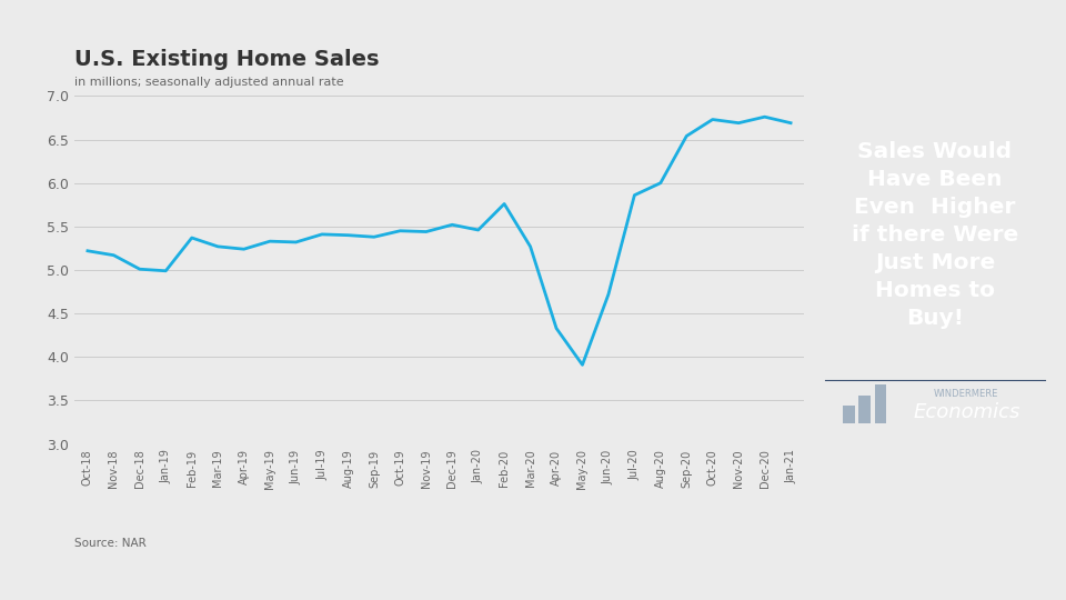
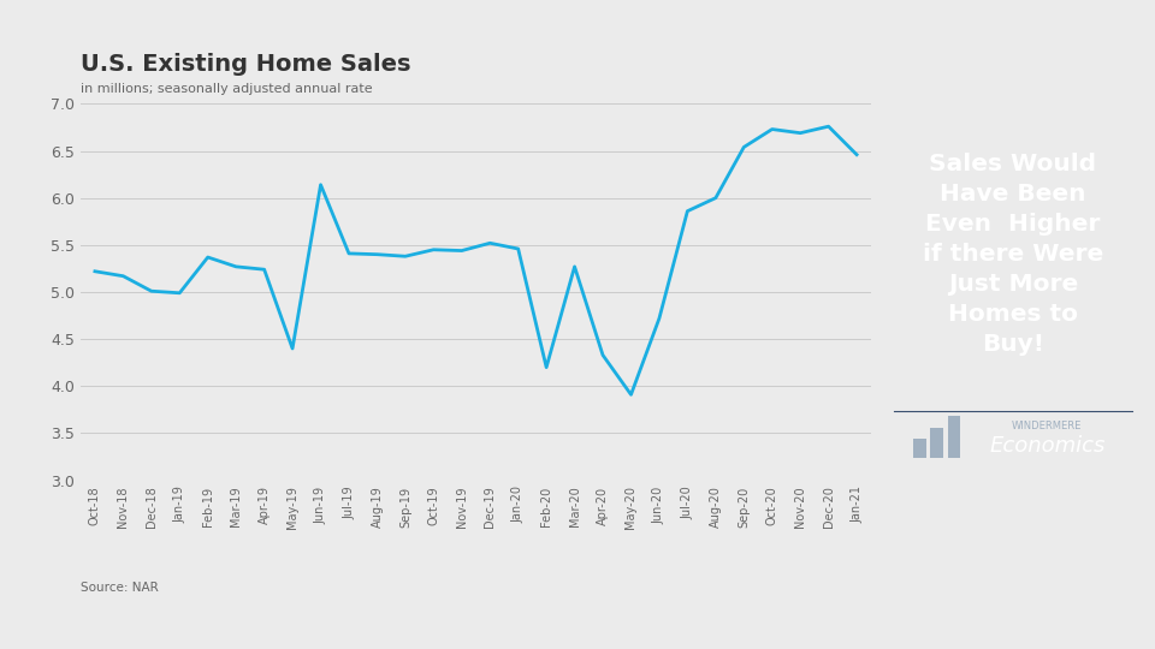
May-19: 5.33 -> 4.40
Jun-19: 5.32 -> 6.14
Feb-20: 5.76 -> 4.20
Jan-21: 6.69 -> 6.46
